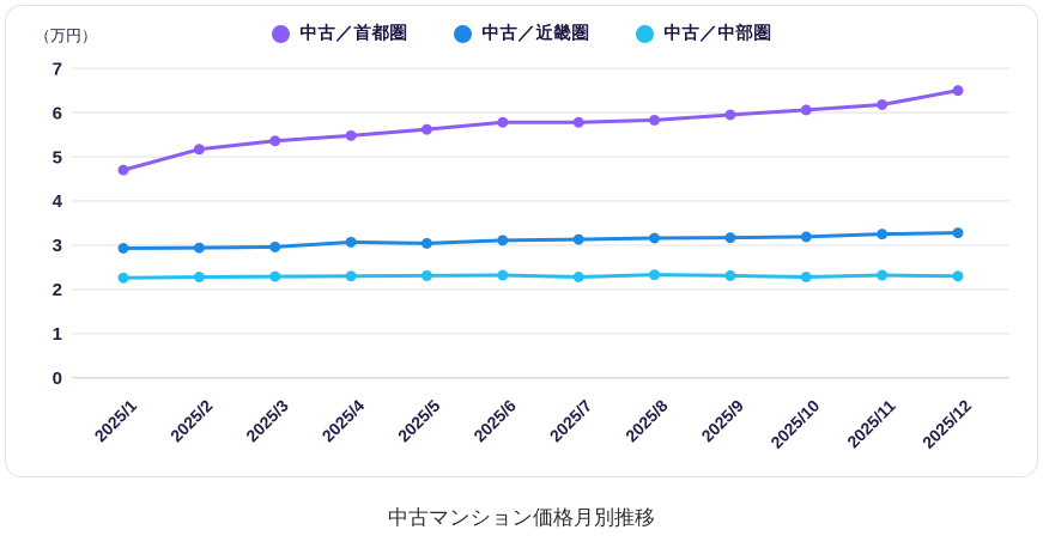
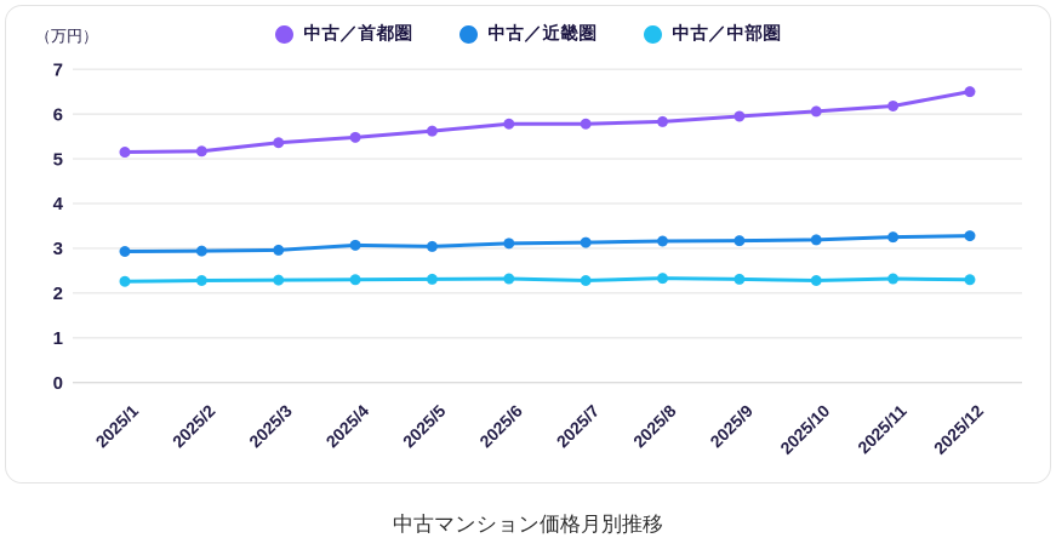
中古／首都圏/2025/1: 4.7 -> 5.2
